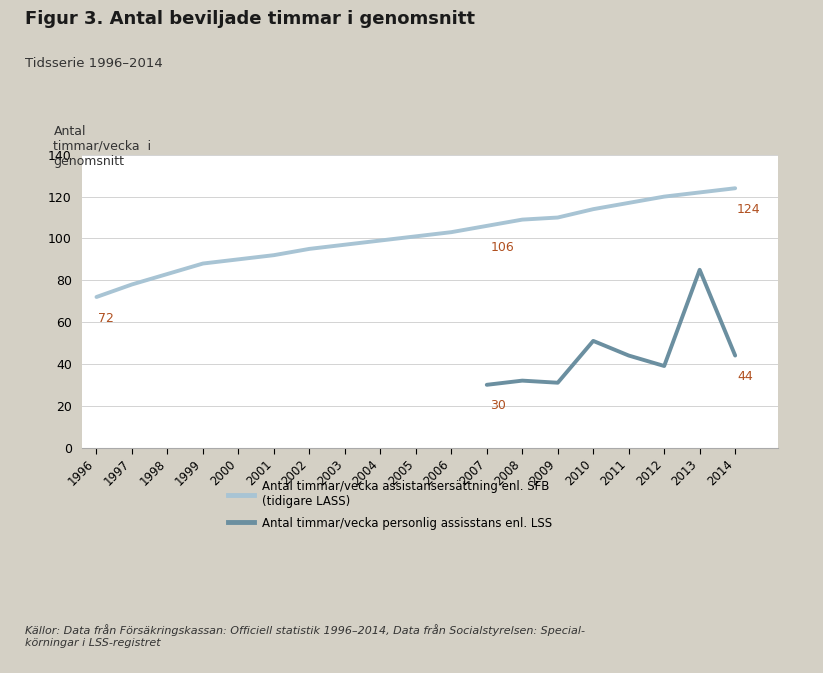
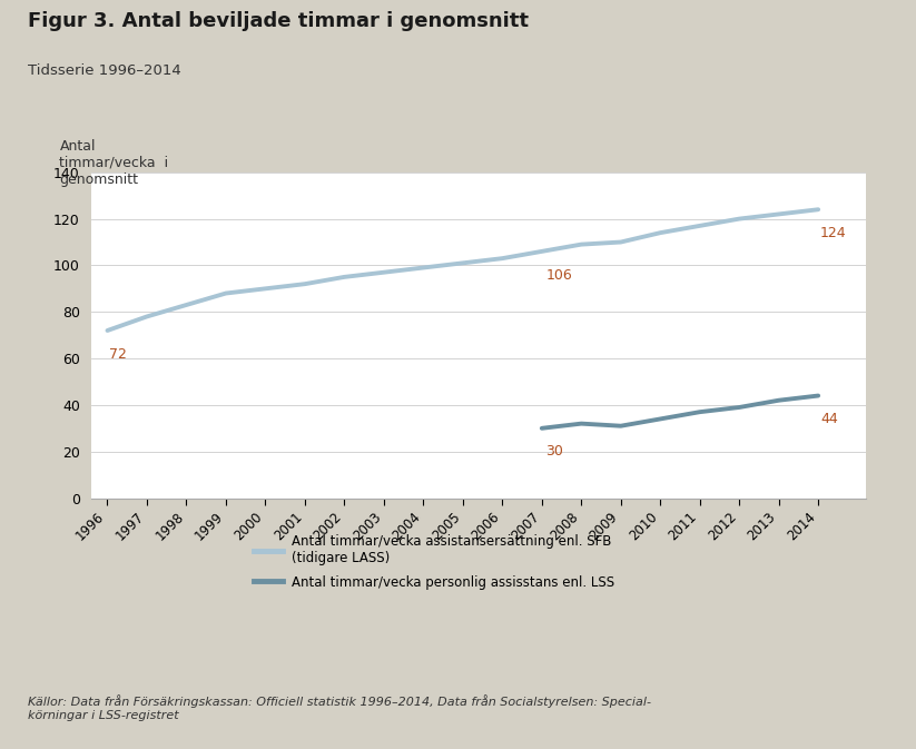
Antal timmar/vecka personlig assisstans enl. LSS/2010: 51 -> 34
Antal timmar/vecka personlig assisstans enl. LSS/2011: 44 -> 37
Antal timmar/vecka personlig assisstans enl. LSS/2013: 85 -> 42
